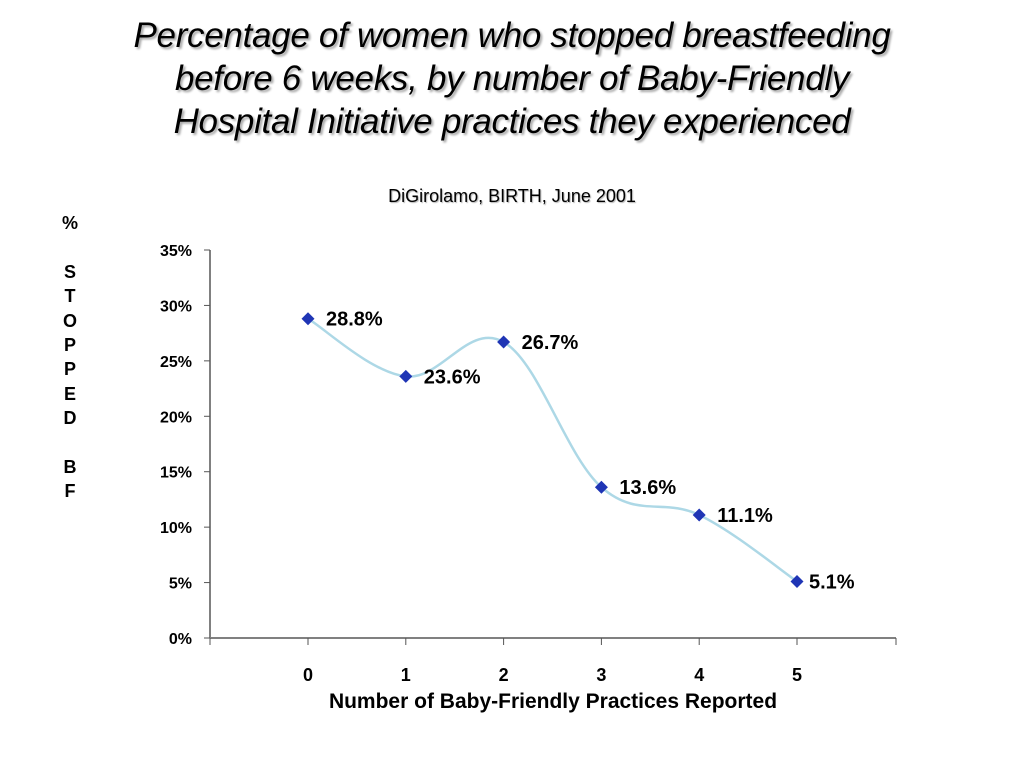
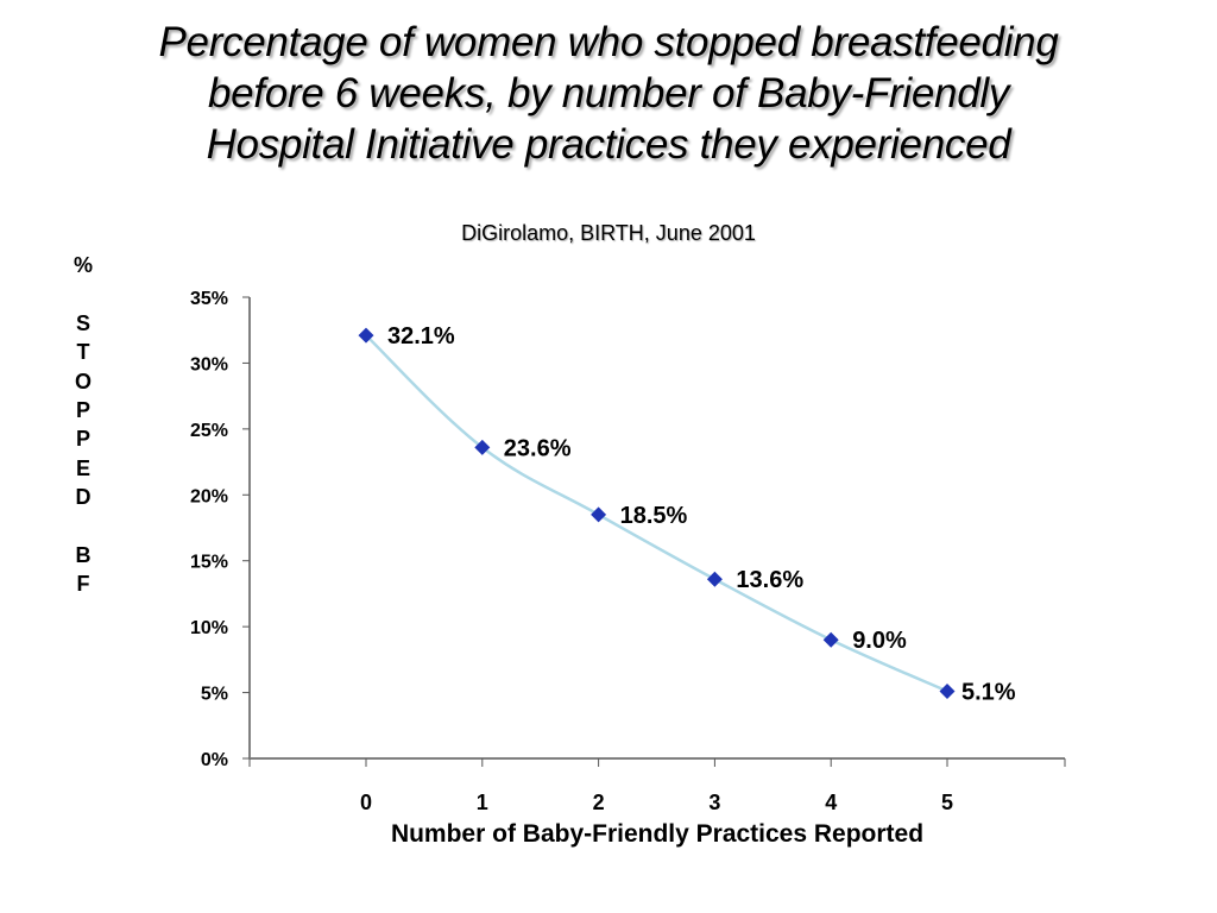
0: 28.8% -> 32.1%
2: 26.7% -> 18.5%
4: 11.1% -> 9.0%
